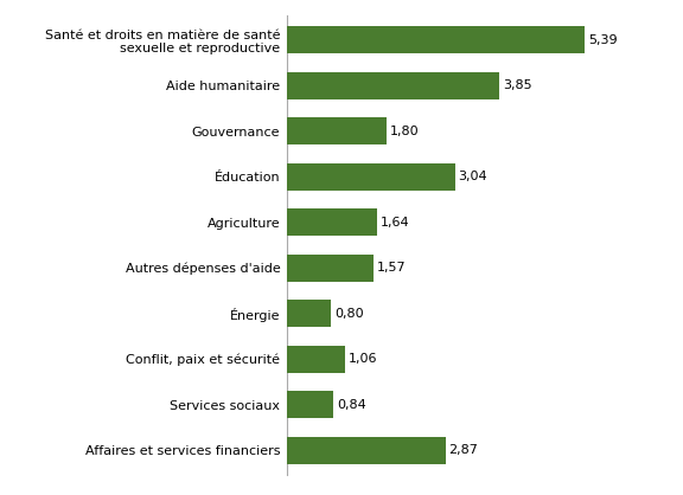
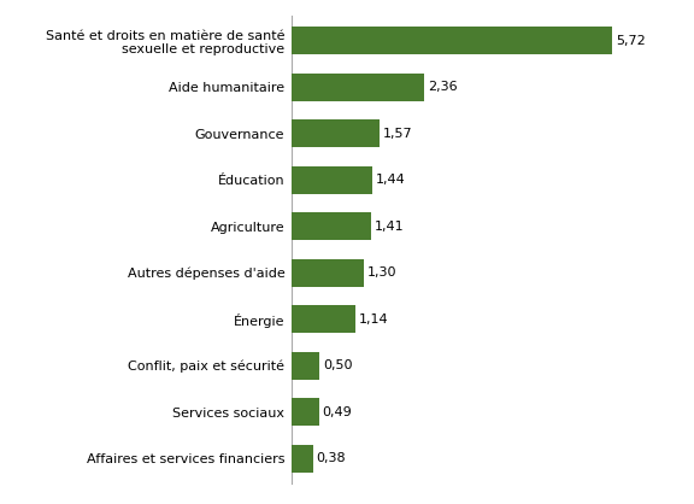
Santé et droits en matière de santé sexuelle et reproductive: 5,39 -> 5,72
Aide humanitaire: 3,85 -> 2,36
Gouvernance: 1,80 -> 1,57
Éducation: 3,04 -> 1,44
Agriculture: 1,64 -> 1,41
Autres dépenses d'aide: 1,57 -> 1,30
Énergie: 0,80 -> 1,14
Conflit, paix et sécurité: 1,06 -> 0,50
Services sociaux: 0,84 -> 0,49
Affaires et services financiers: 2,87 -> 0,38
